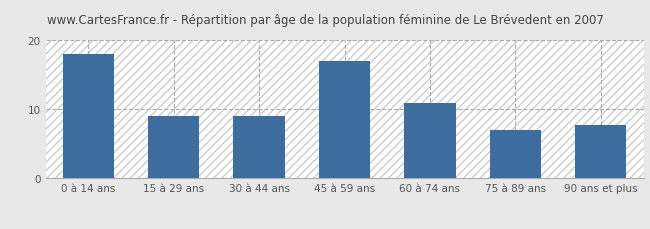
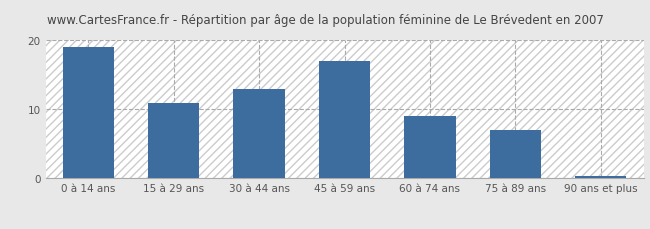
0 à 14 ans: 18.0 -> 19.0
15 à 29 ans: 9.0 -> 11.0
30 à 44 ans: 9.0 -> 13.0
60 à 74 ans: 11.0 -> 9.0
90 ans et plus: 7.8 -> 0.3
